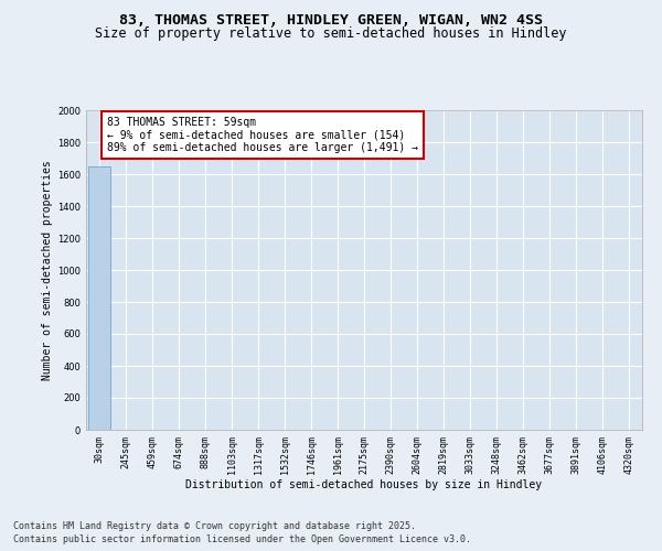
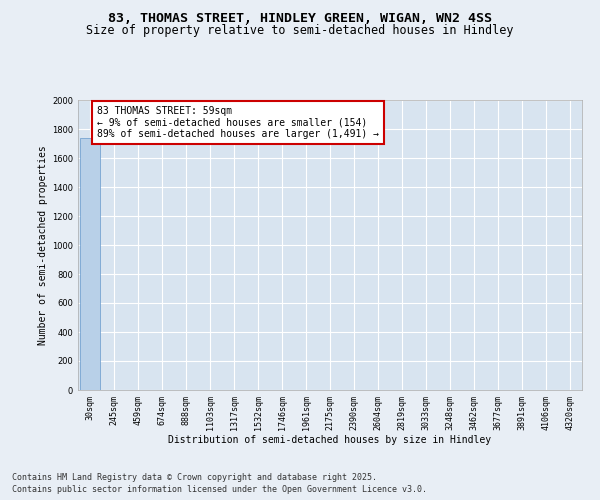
30sqm: 1640 -> 1740
